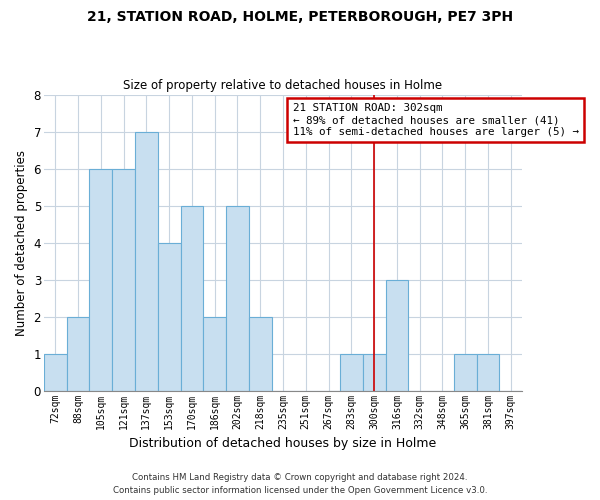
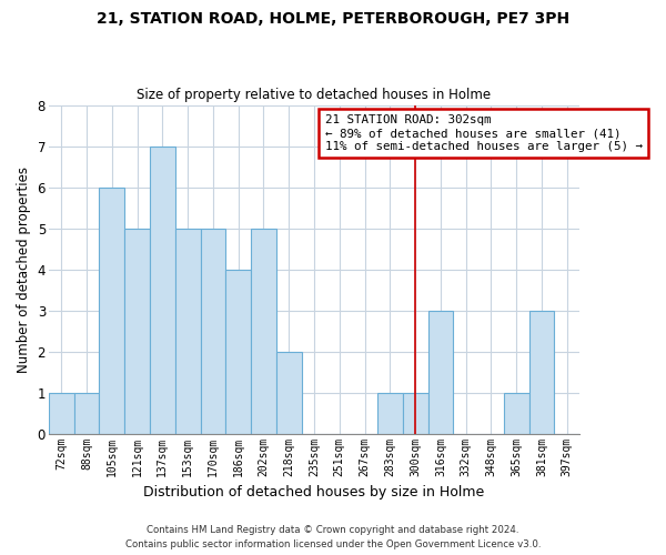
88sqm: 2 -> 1
121sqm: 6 -> 5
153sqm: 4 -> 5
186sqm: 2 -> 4
381sqm: 1 -> 3
